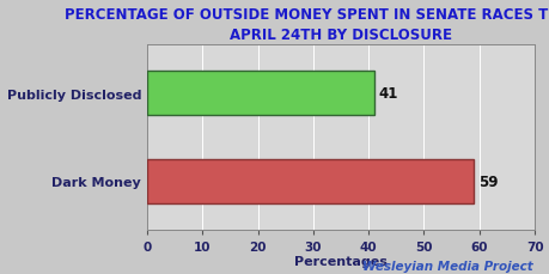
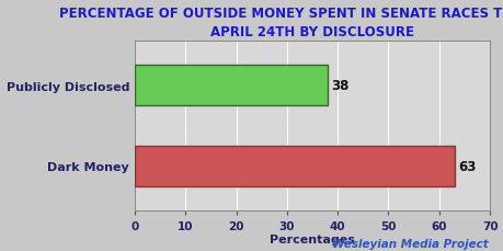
Publicly Disclosed: 41 -> 38
Dark Money: 59 -> 63
